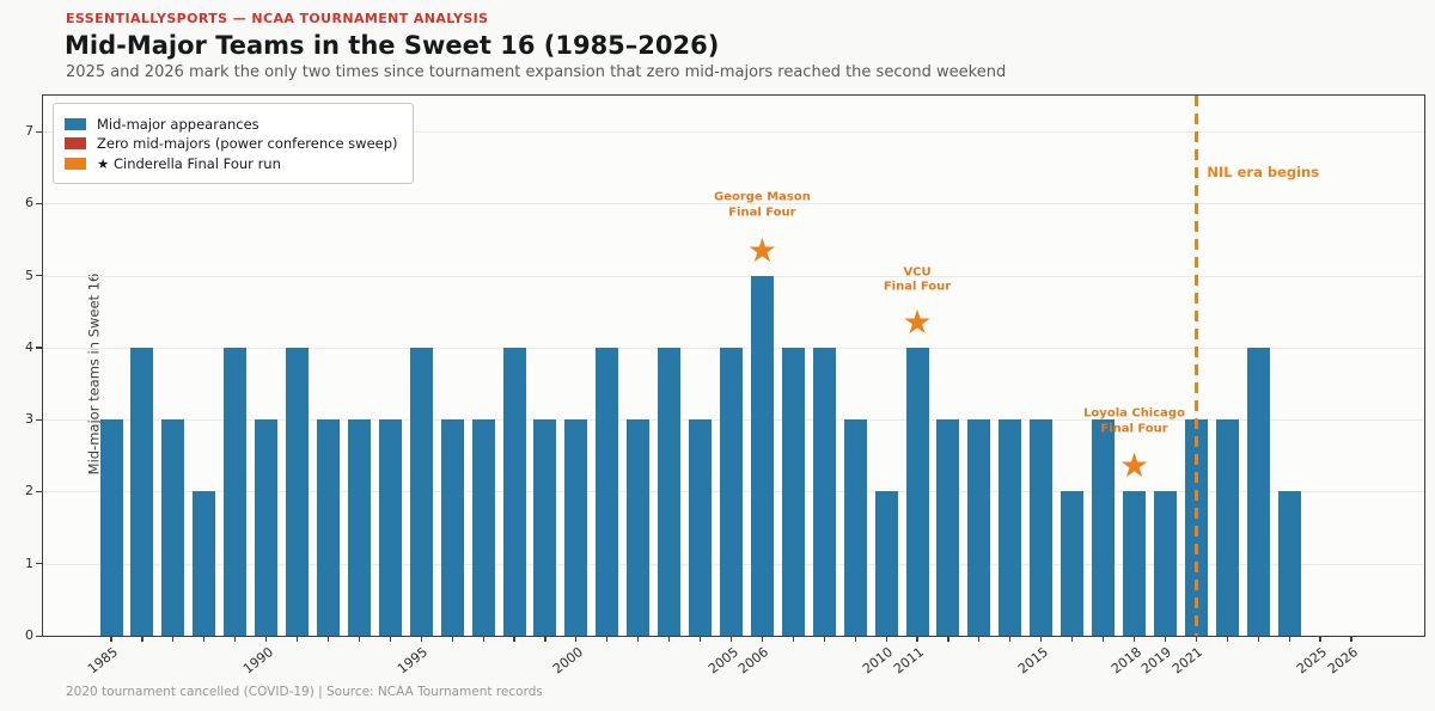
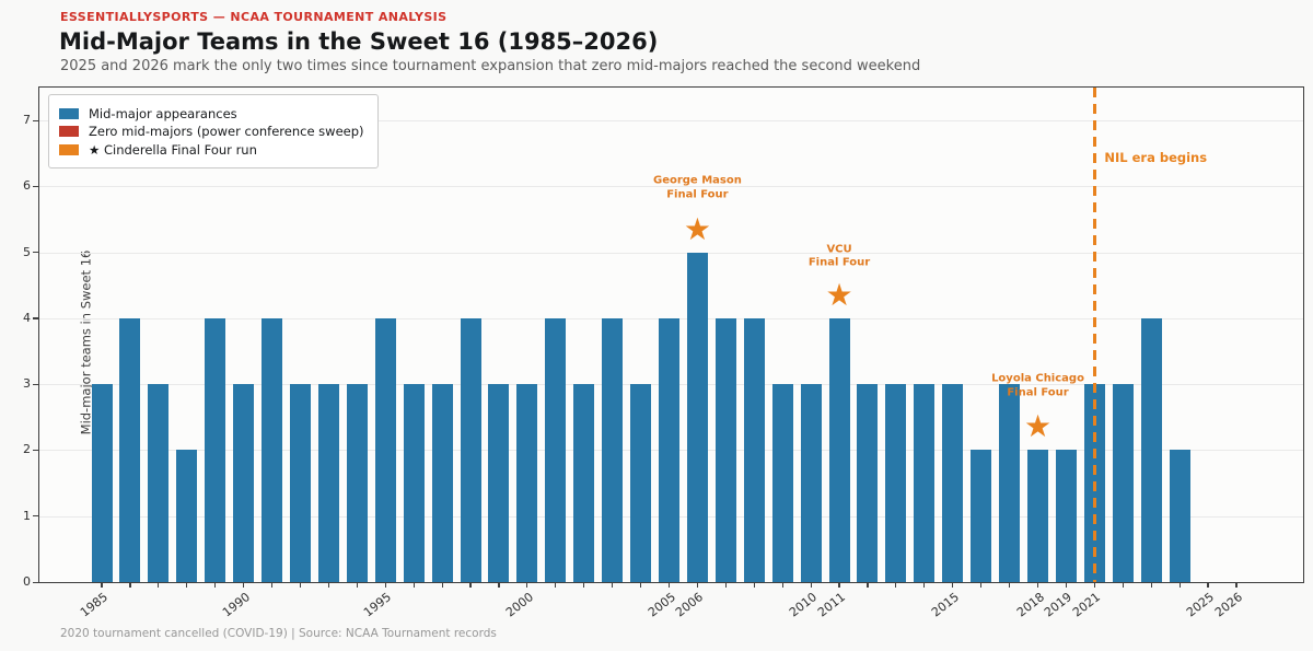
2010: 2 -> 3
